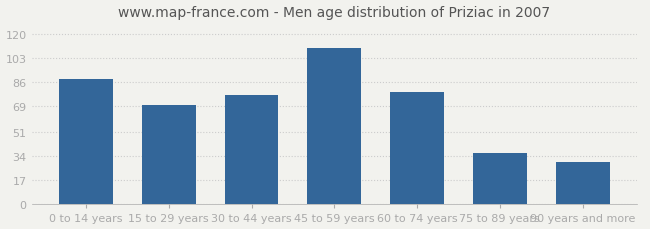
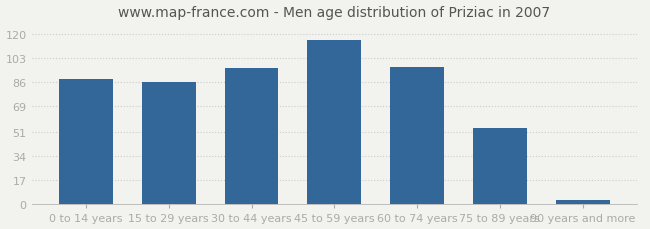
15 to 29 years: 70 -> 86
30 to 44 years: 77 -> 96
45 to 59 years: 110 -> 116
60 to 74 years: 79 -> 97
75 to 89 years: 36 -> 54
90 years and more: 30 -> 3
